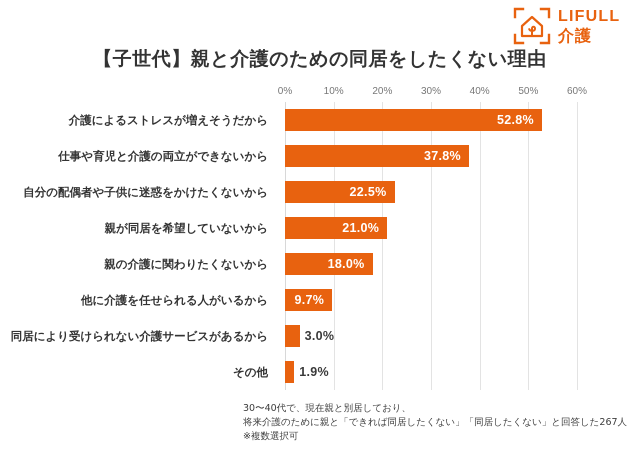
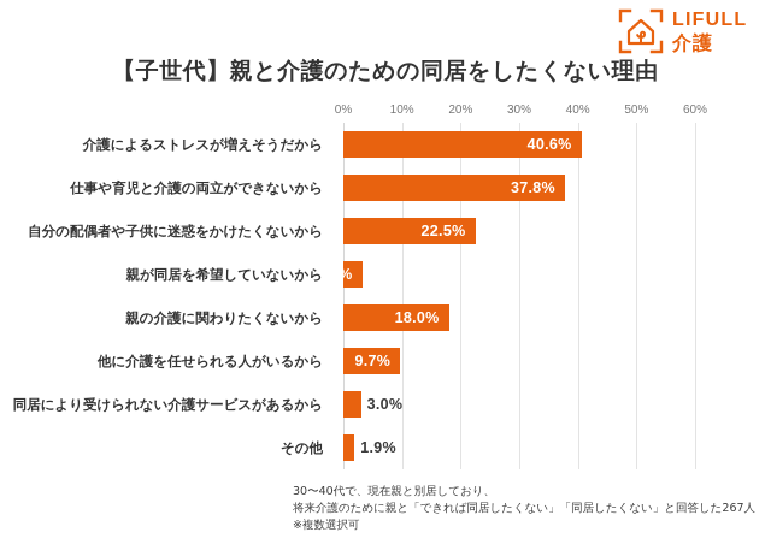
介護によるストレスが増えそうだから: 52.8% -> 40.6%
親が同居を希望していないから: 21.0% -> 3.2%
